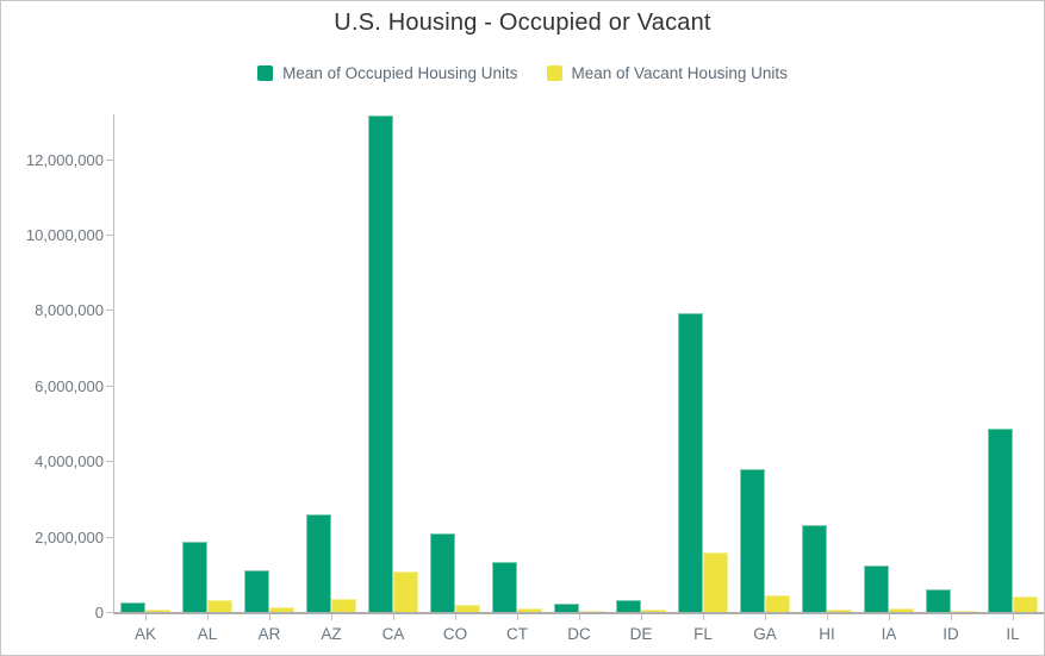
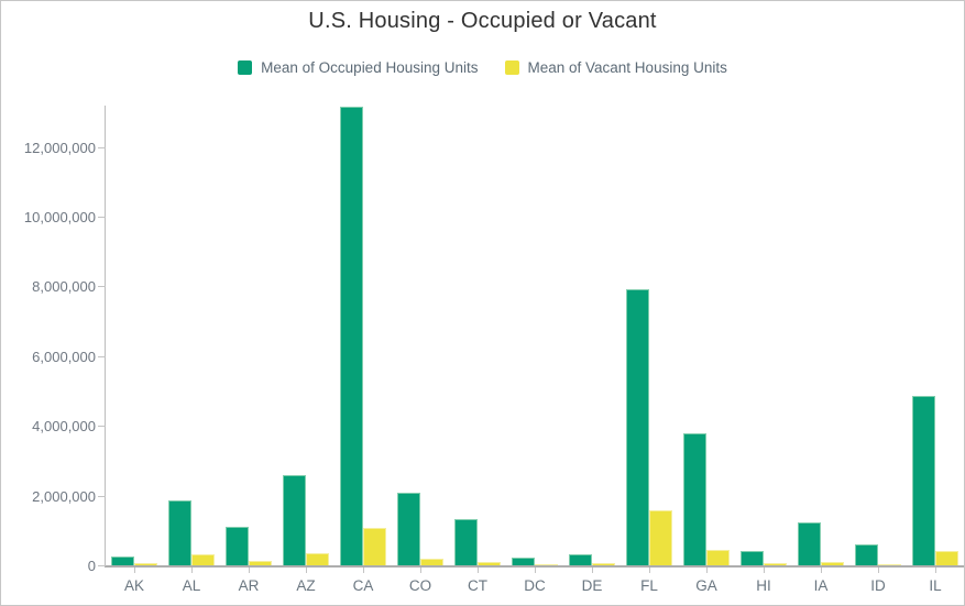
Mean of Occupied Housing Units/HI: 2300000 -> 400000
